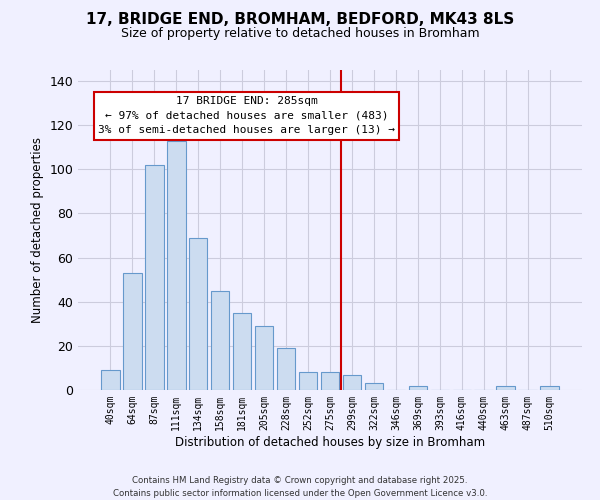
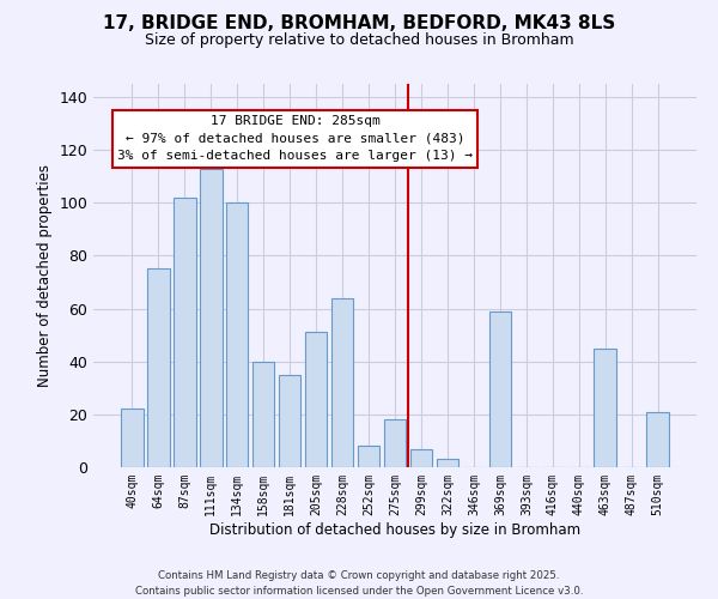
40sqm: 9 -> 22
64sqm: 53 -> 75
134sqm: 69 -> 100
158sqm: 45 -> 40
205sqm: 29 -> 51
228sqm: 19 -> 64
275sqm: 8 -> 18
369sqm: 2 -> 59
463sqm: 2 -> 45
510sqm: 2 -> 21
